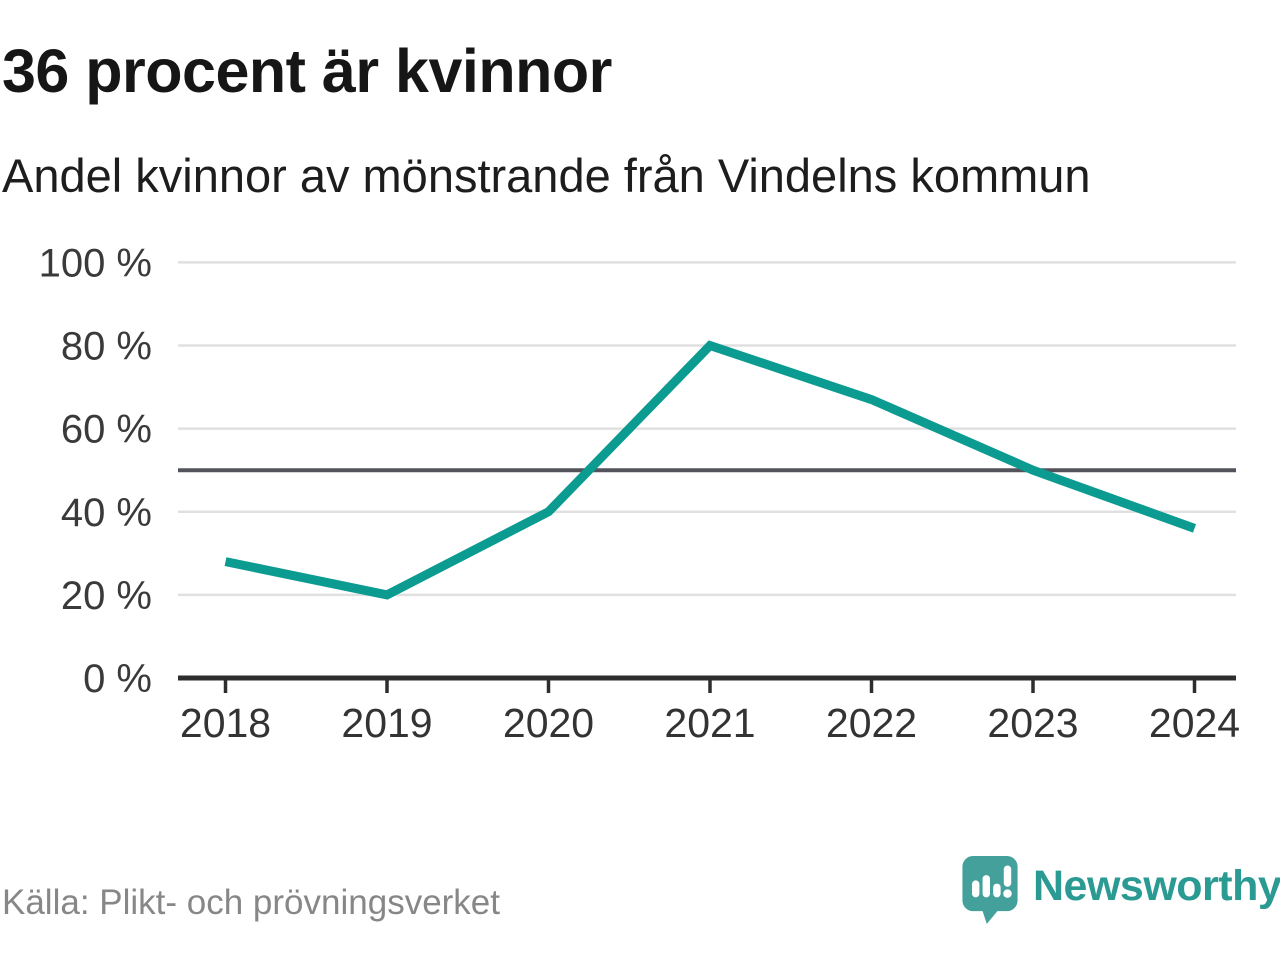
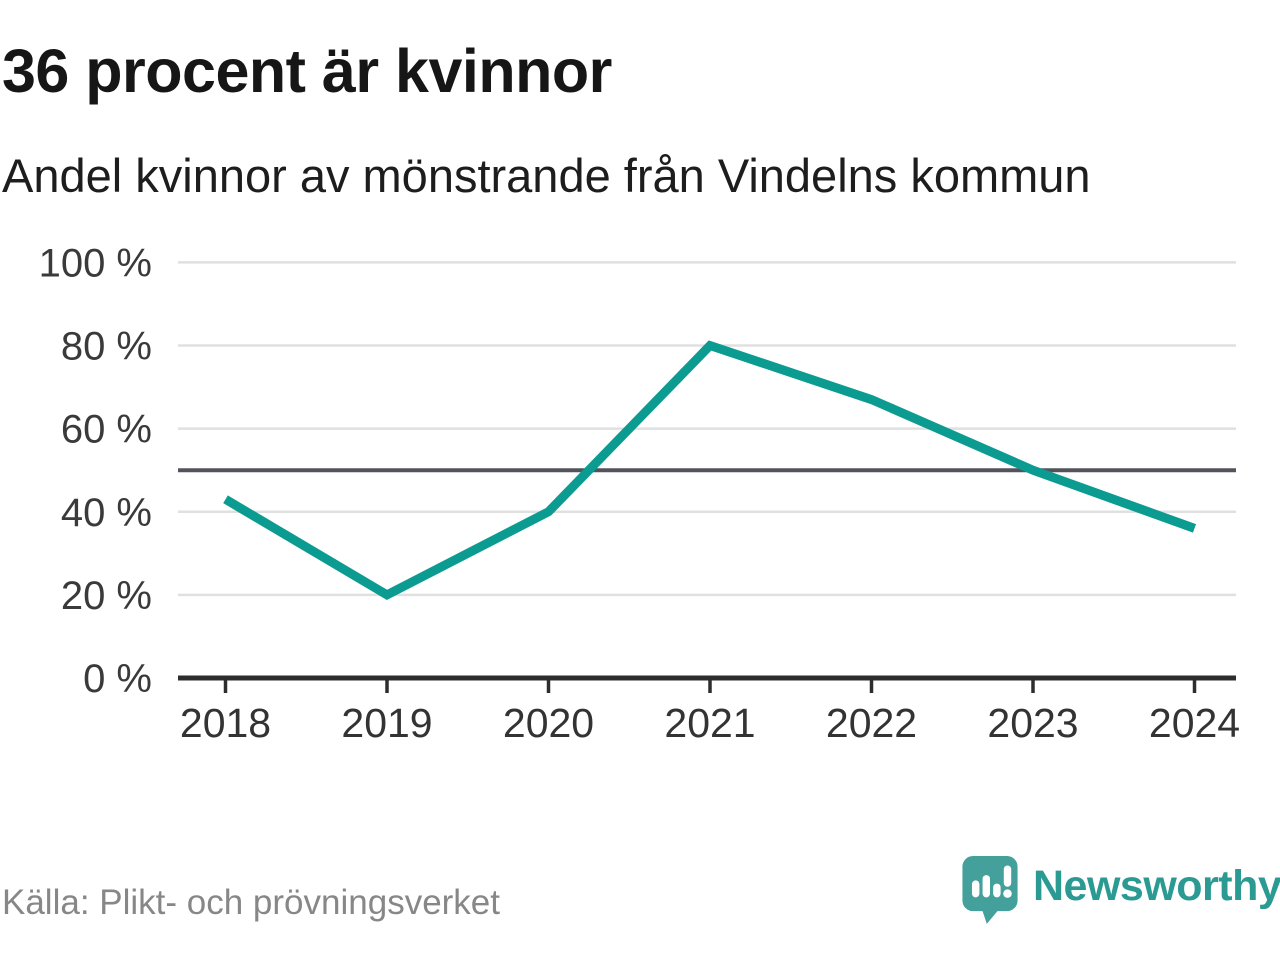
2018: 28% -> 43%
